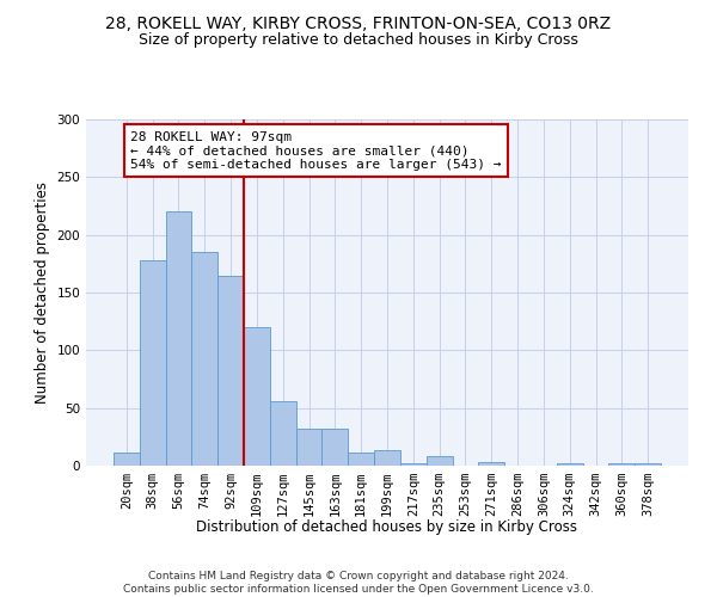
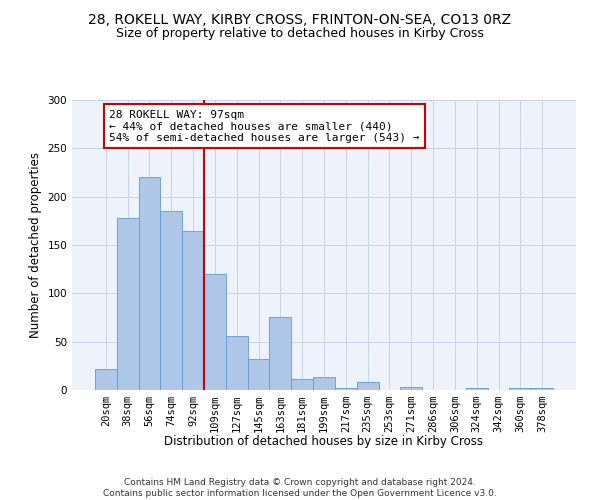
20sqm: 11 -> 22
163sqm: 32 -> 76
